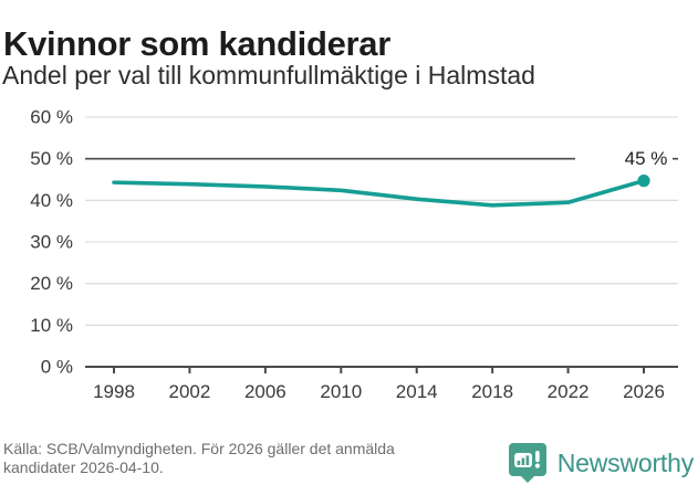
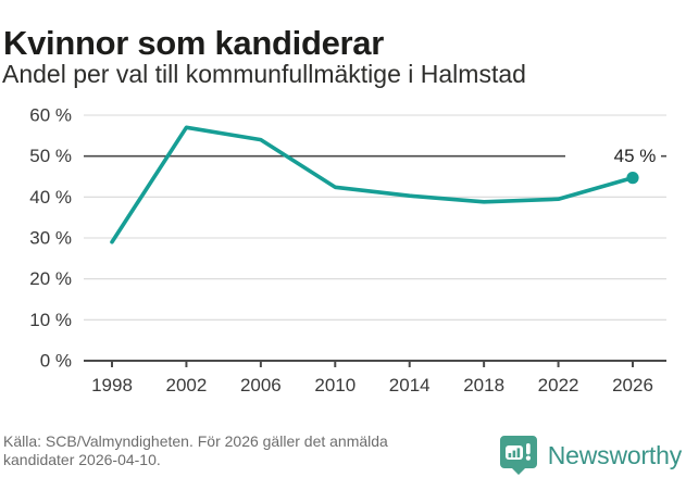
1998: 44% -> 29%
2002: 44% -> 57%
2006: 43% -> 54%
